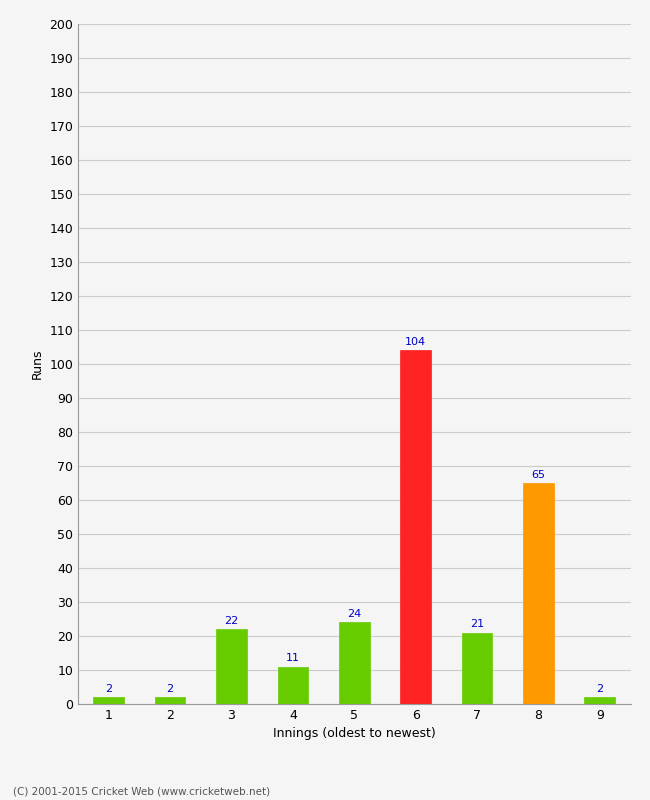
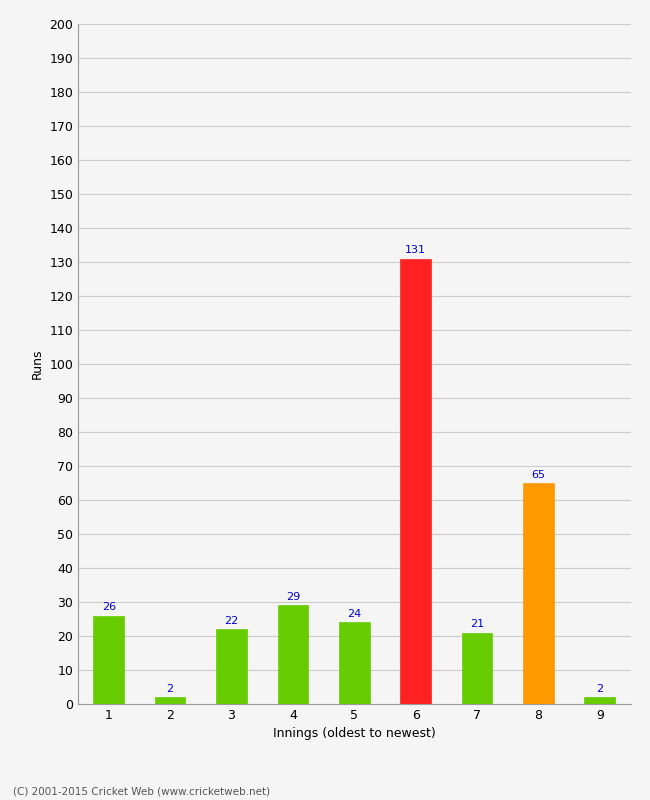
1: 2 -> 26
4: 11 -> 29
6: 104 -> 131
